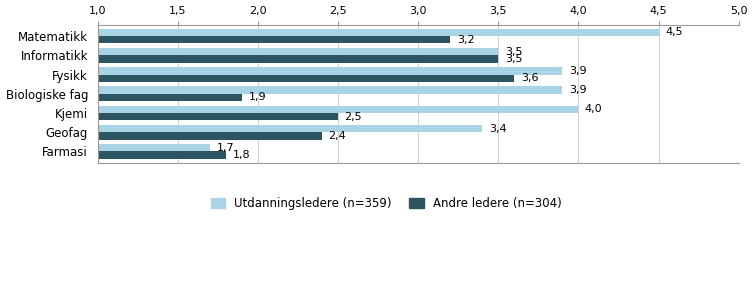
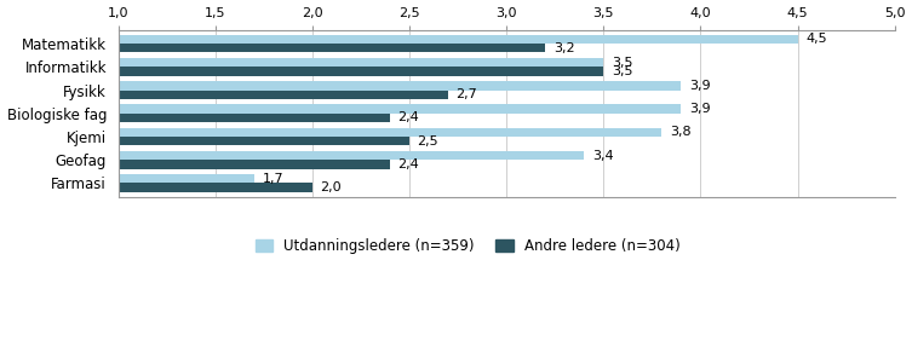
Andre ledere (n=304)/Fysikk: 3,6 -> 2,7
Andre ledere (n=304)/Biologiske fag: 1,9 -> 2,4
Utdanningsledere (n=359)/Kjemi: 4,0 -> 3,8
Andre ledere (n=304)/Farmasi: 1,8 -> 2,0
